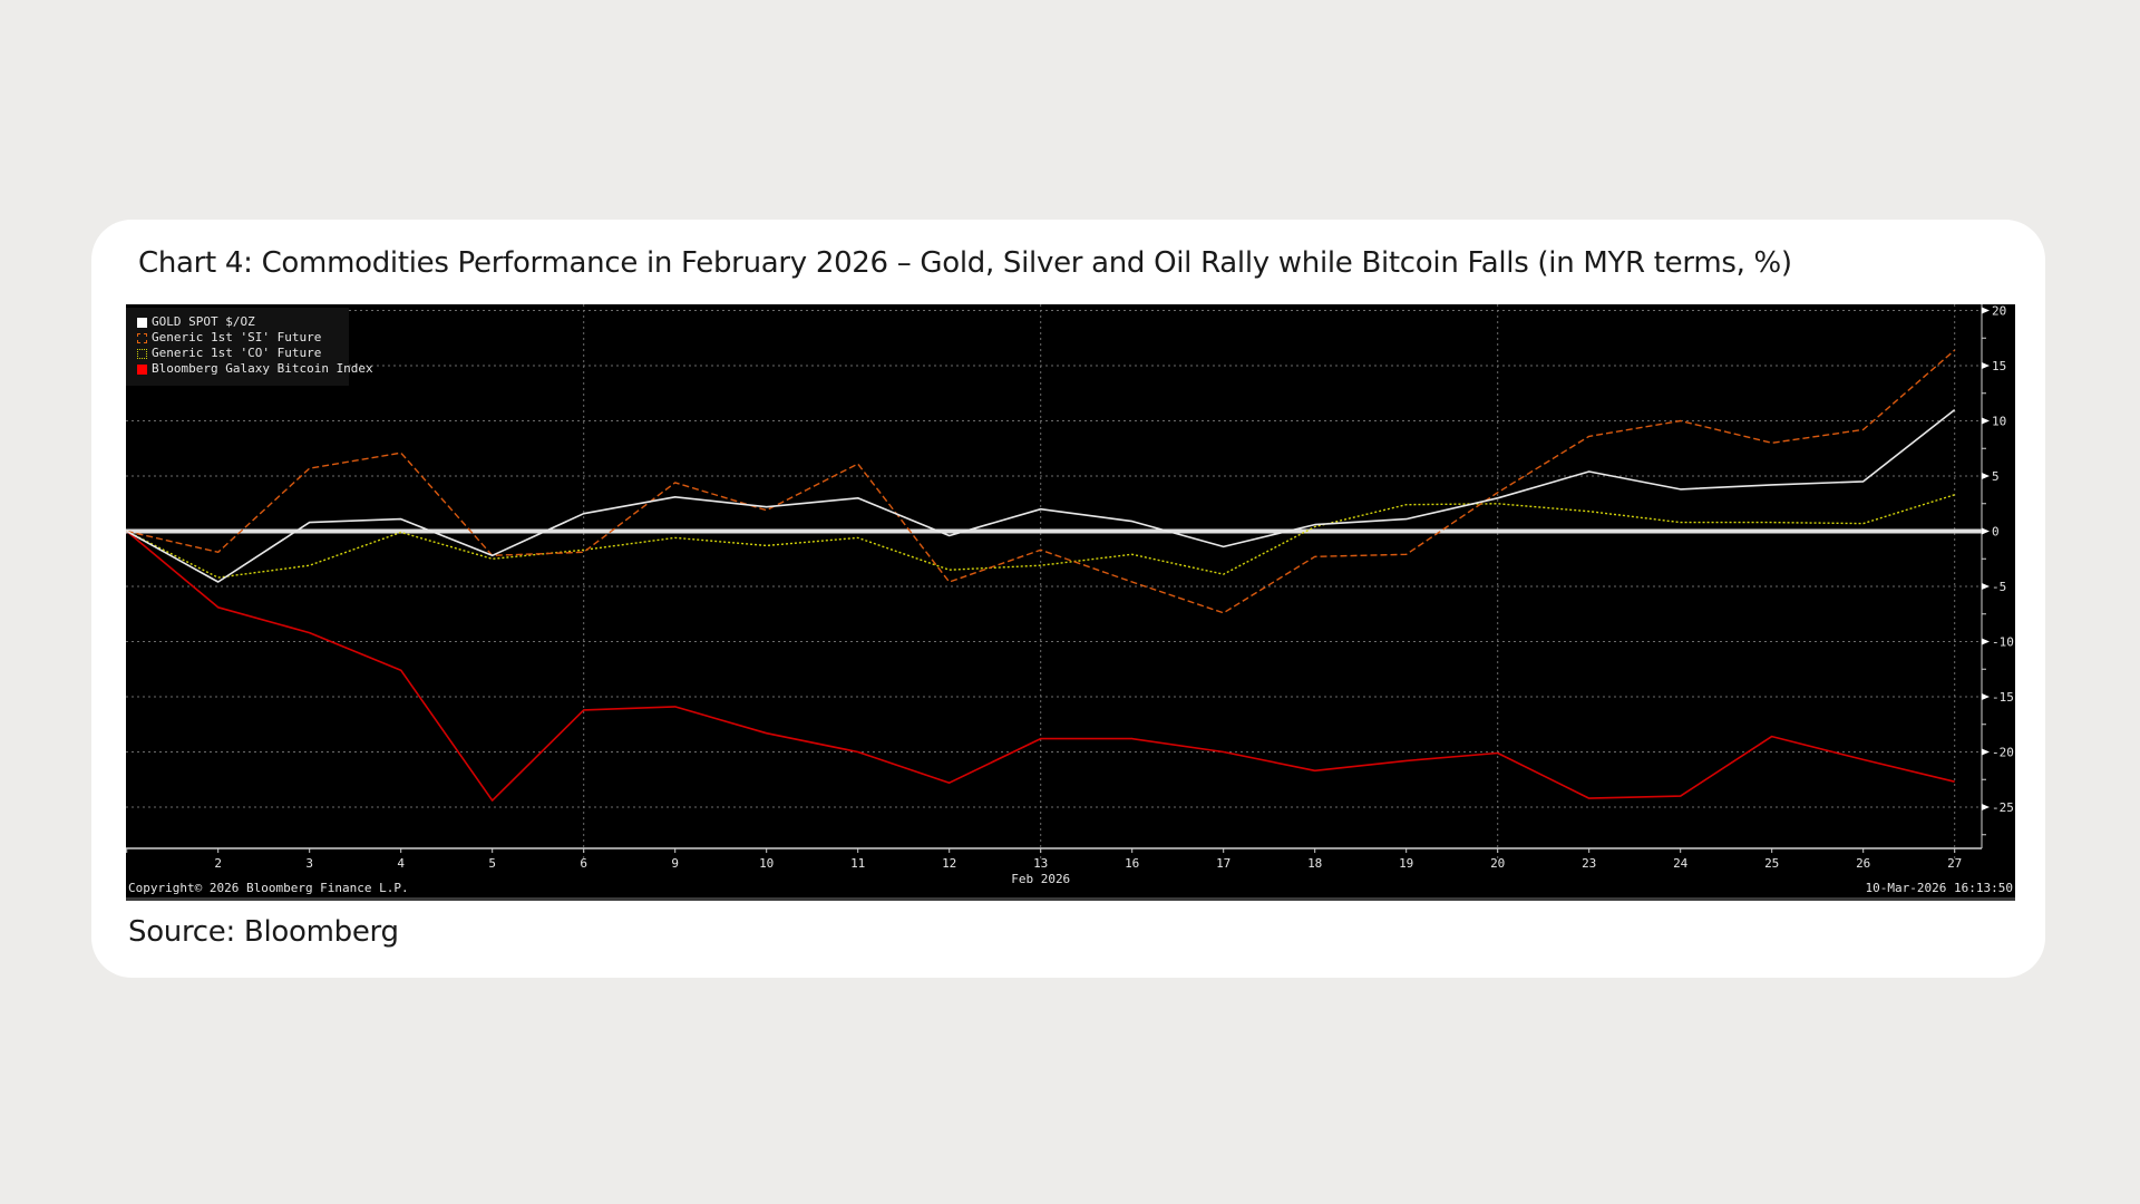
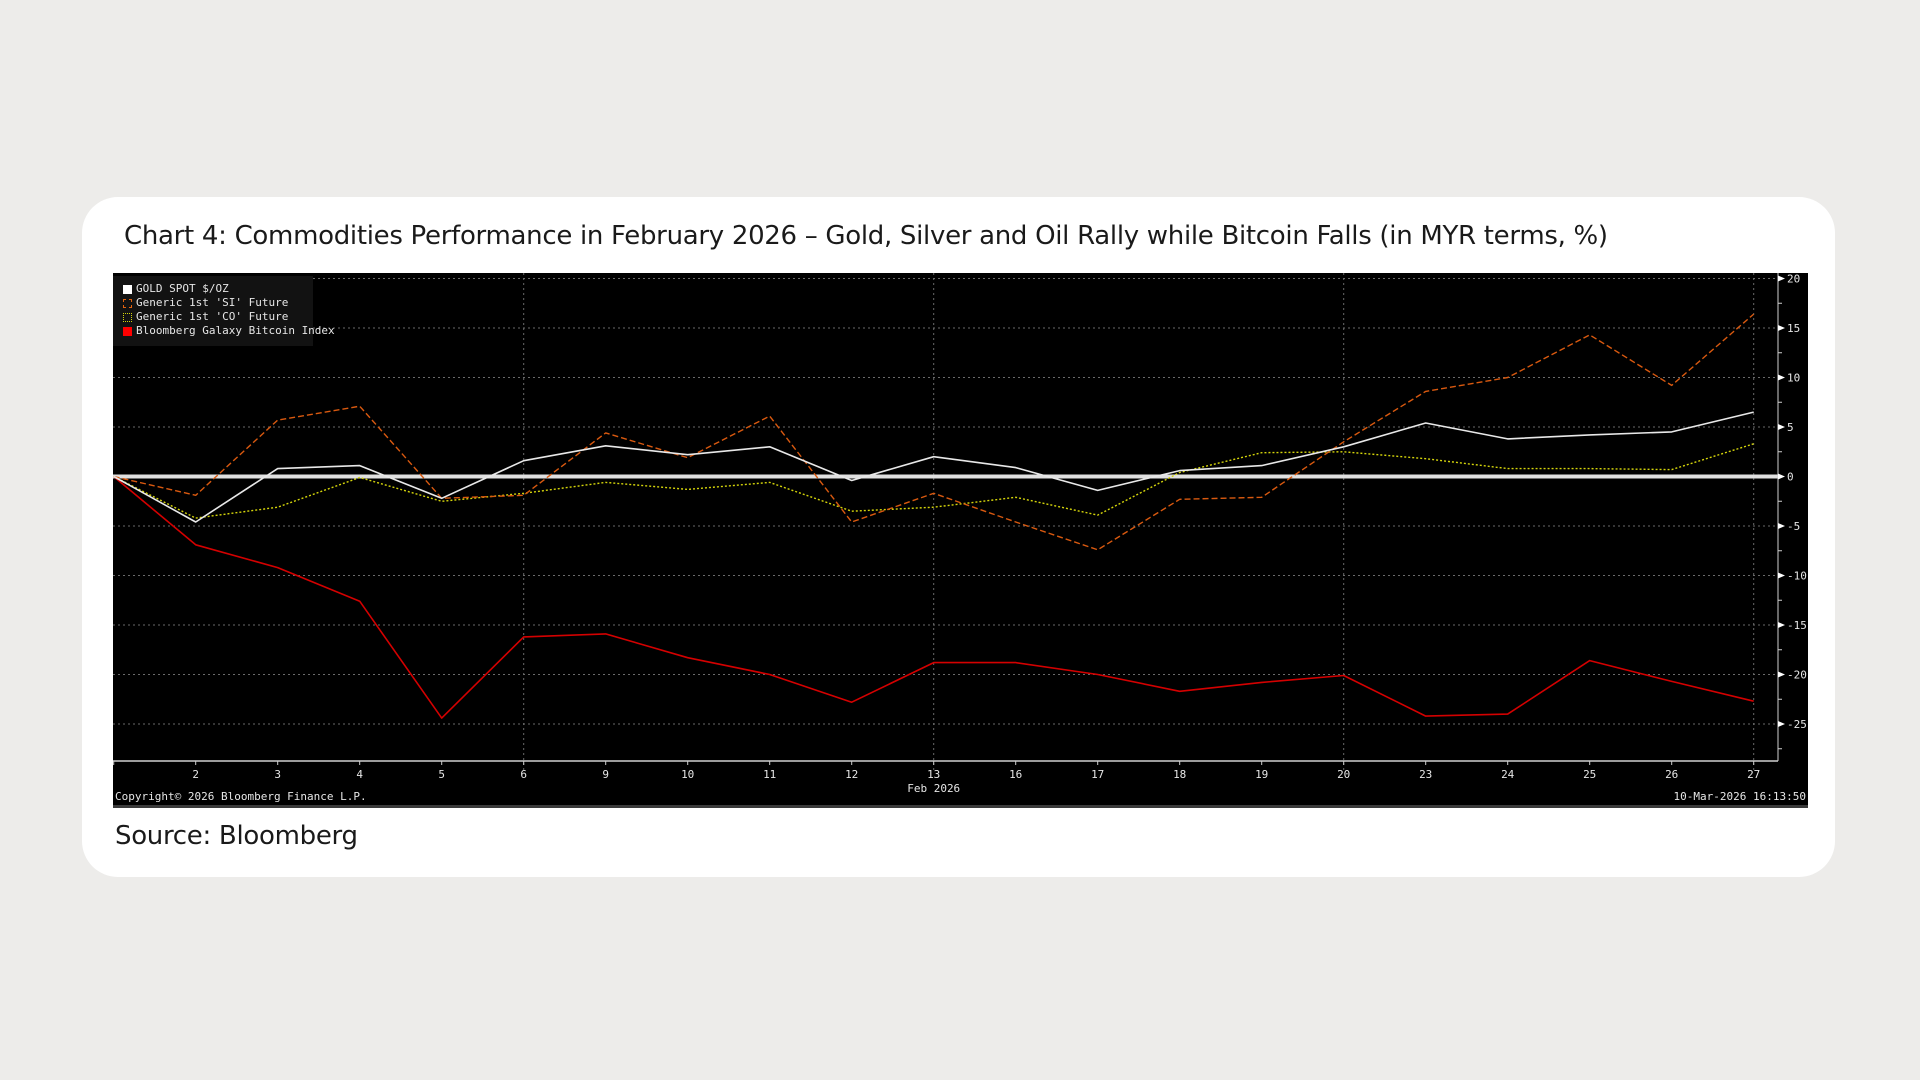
Generic 1st 'SI' Future/25: 8 -> 14
GOLD SPOT $/OZ/27: 11 -> 6
